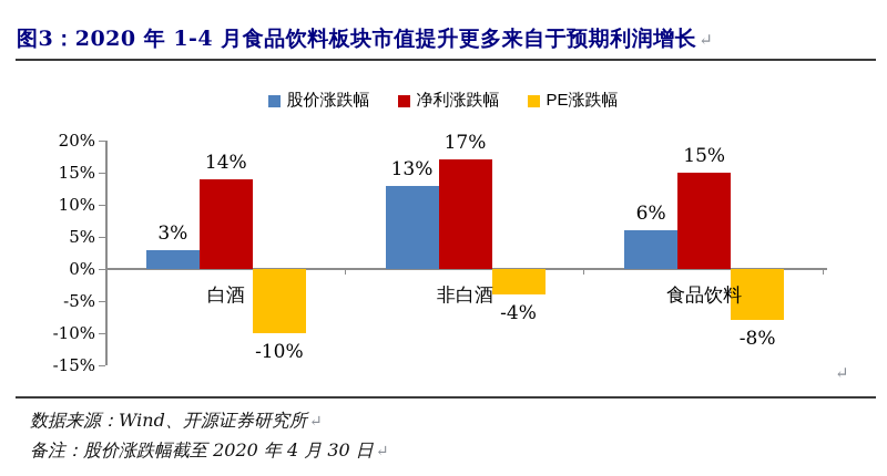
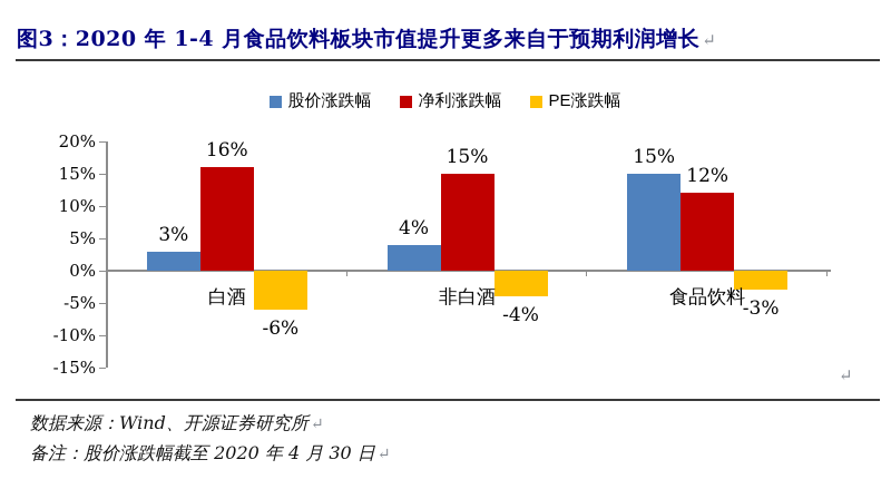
净利涨跌幅/白酒: 14% -> 16%
PE涨跌幅/白酒: -10% -> -6%
股价涨跌幅/非白酒: 13% -> 4%
净利涨跌幅/非白酒: 17% -> 15%
股价涨跌幅/食品饮料: 6% -> 15%
净利涨跌幅/食品饮料: 15% -> 12%
PE涨跌幅/食品饮料: -8% -> -3%
